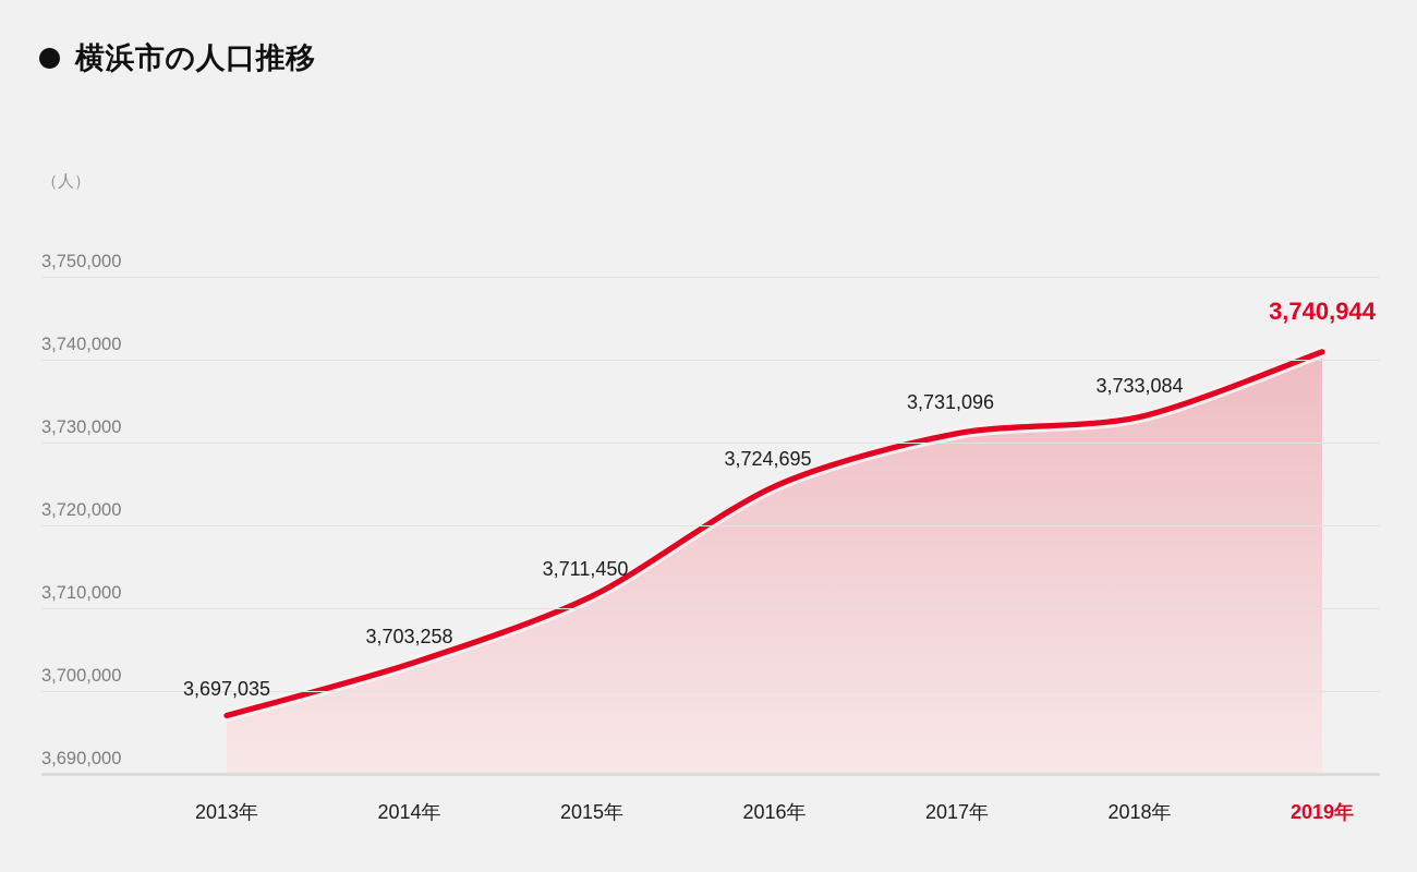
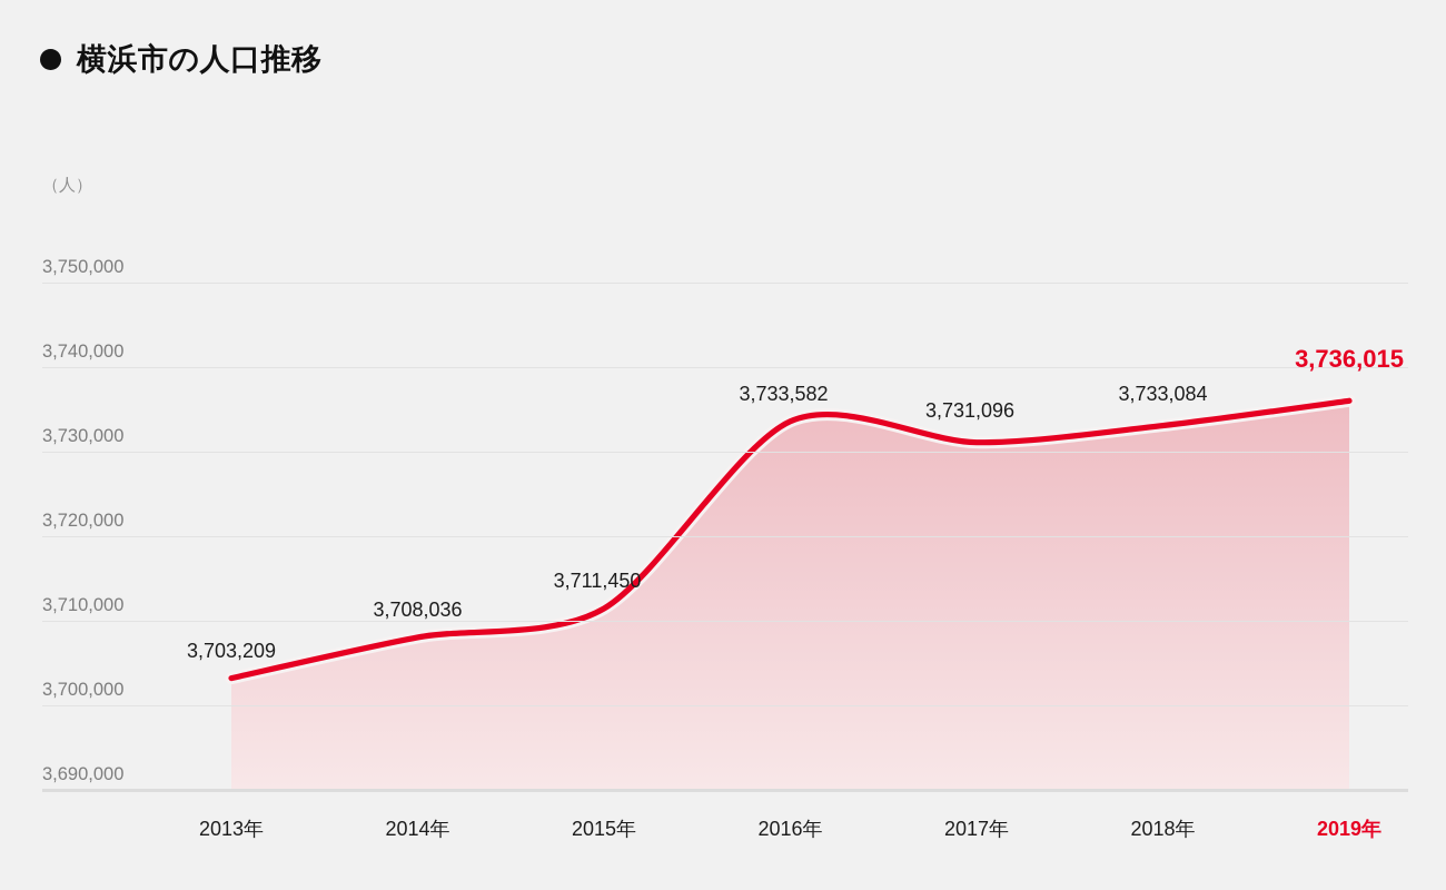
2013年: 3,697,035 -> 3,703,209
2014年: 3,703,258 -> 3,708,036
2016年: 3,724,695 -> 3,733,582
2019年: 3,740,944 -> 3,736,015
